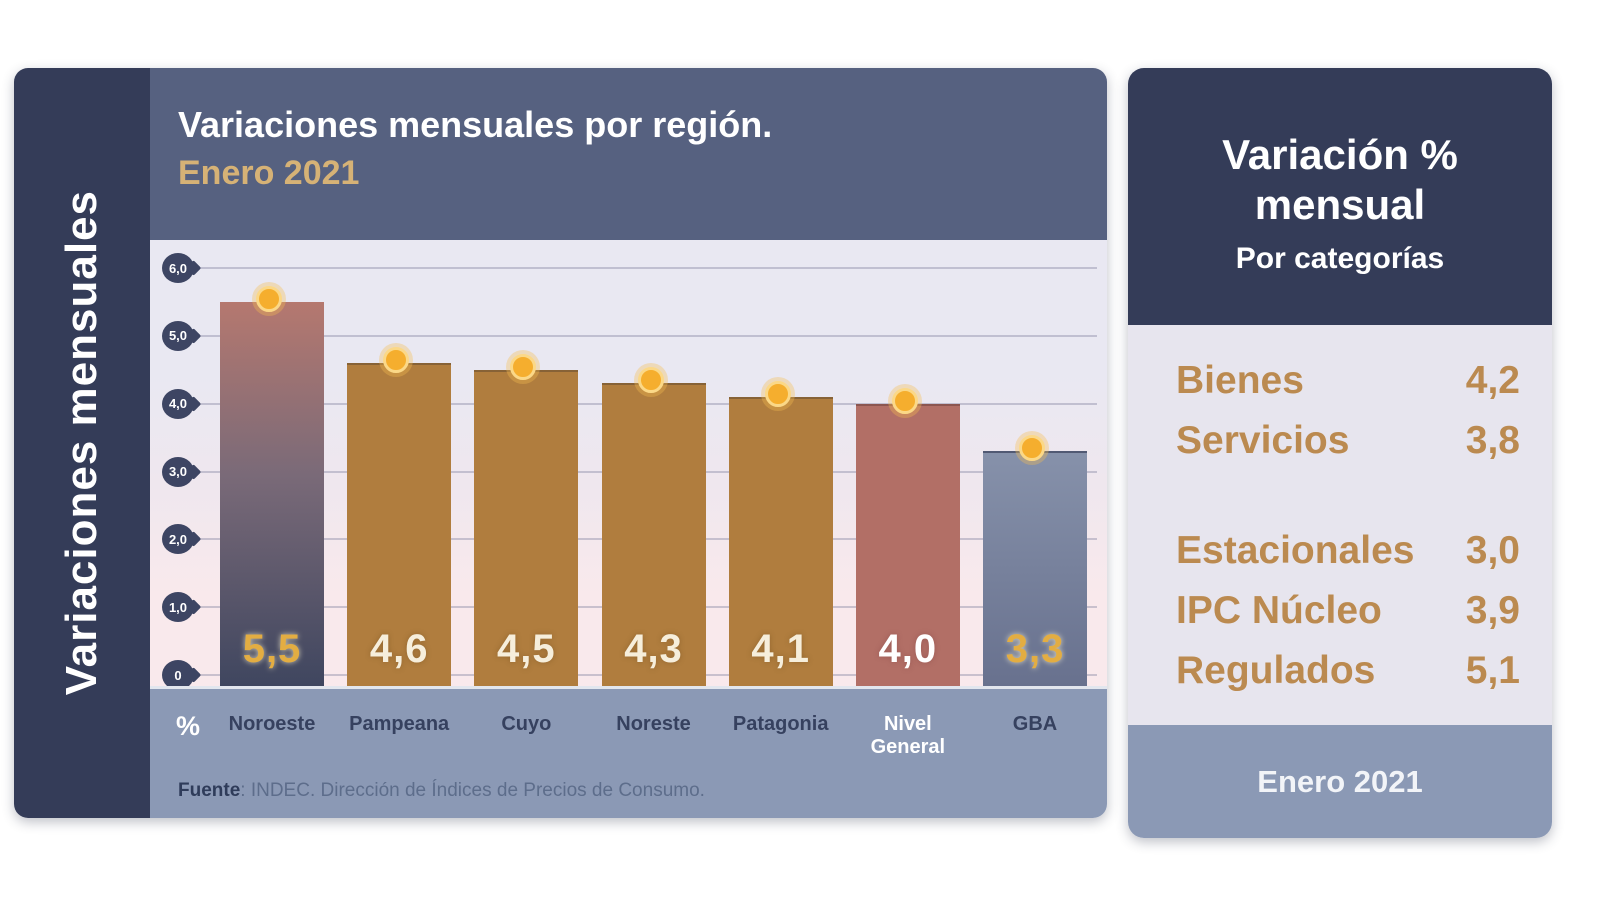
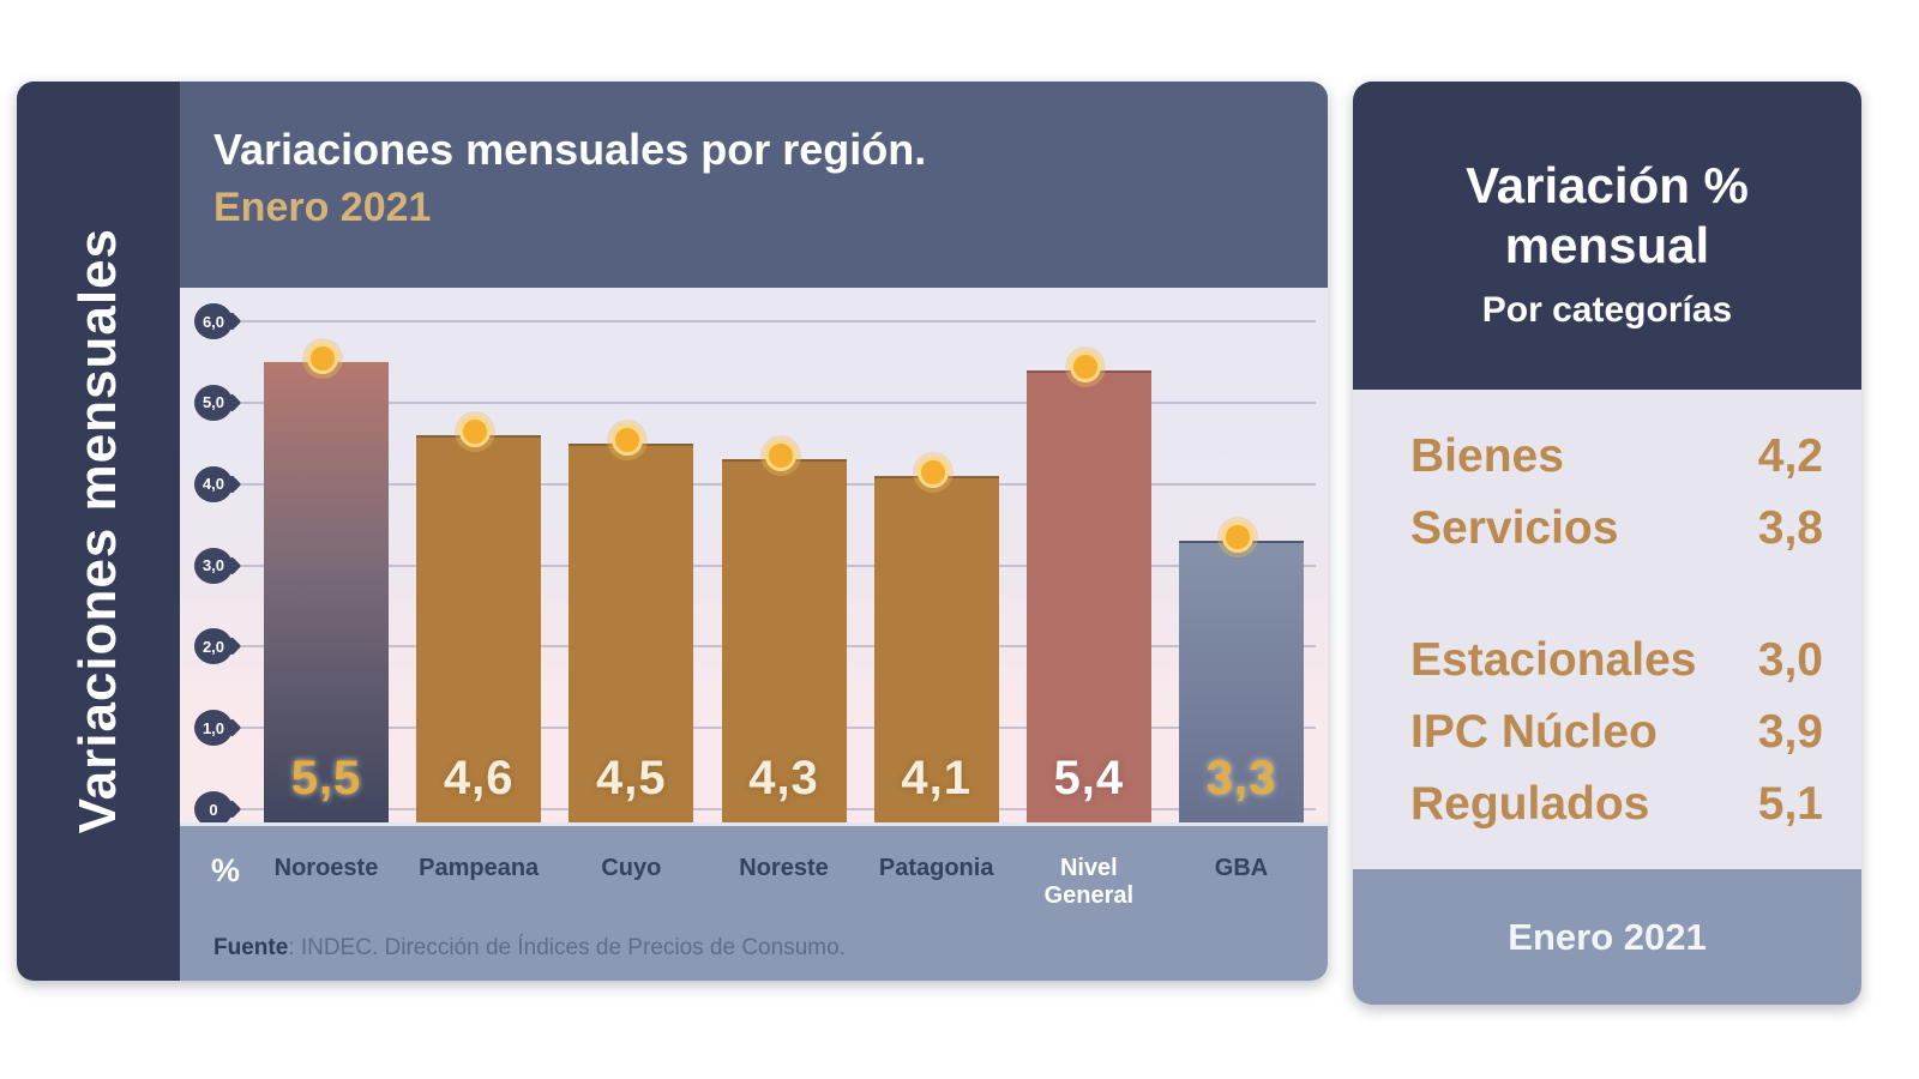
Nivel General: 4,0 -> 5,4
